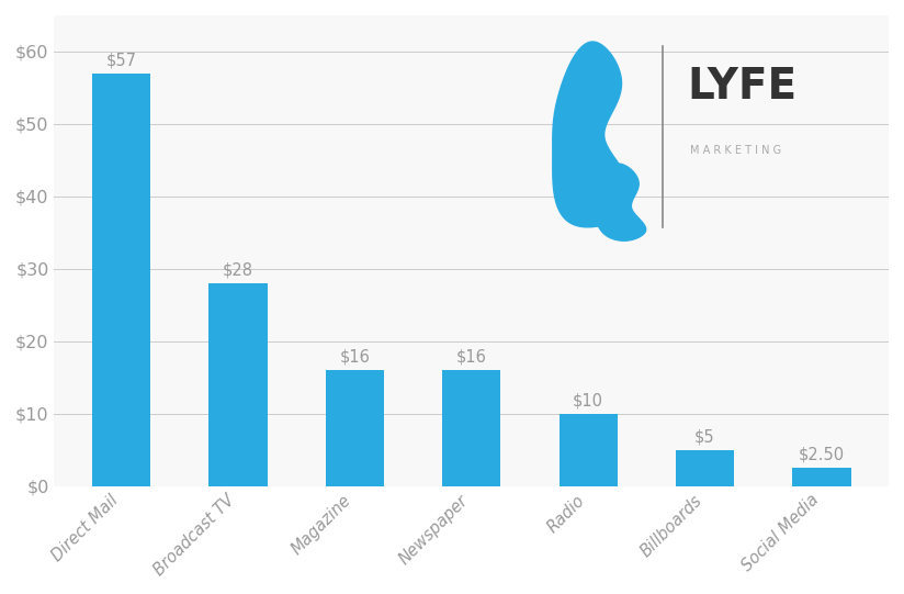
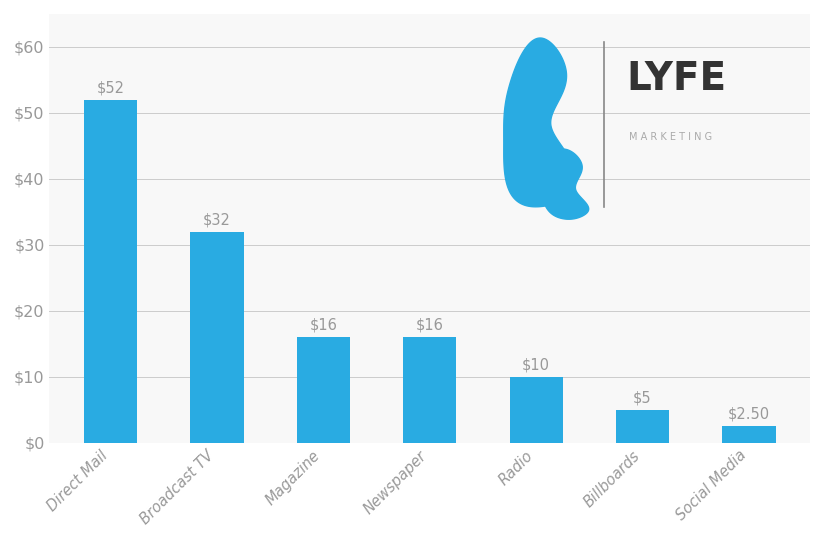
Direct Mail: $57 -> $52
Broadcast TV: $28 -> $32
